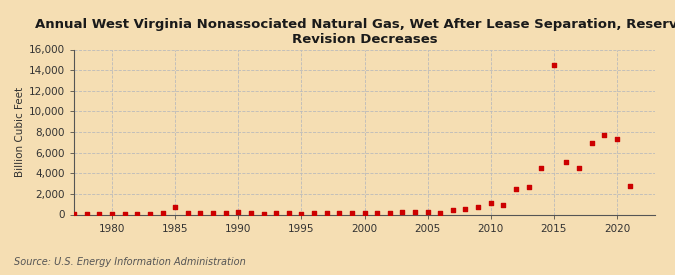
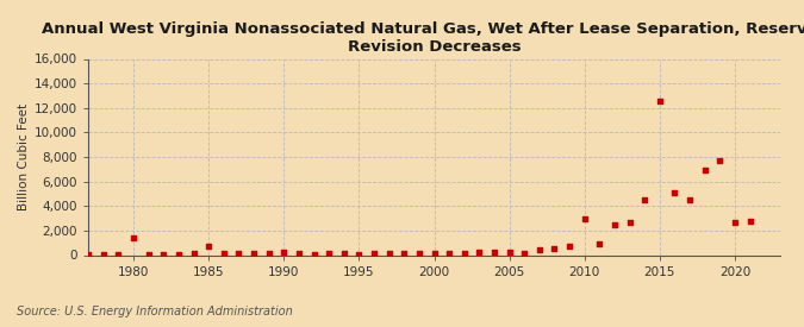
1980: 0 -> 1,400
2010: 1,100 -> 3,000
2015: 14,500 -> 12,600
2020: 7,300 -> 2,700
